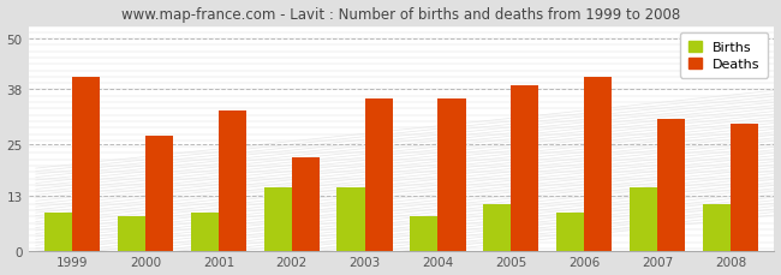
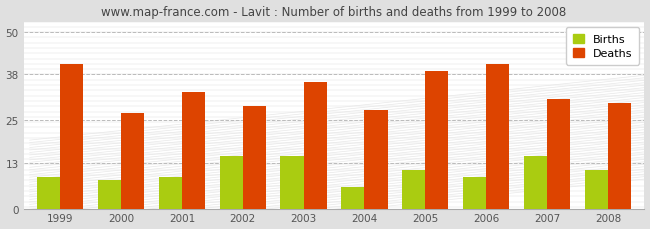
Deaths/2002: 22 -> 29
Births/2004: 8 -> 6
Deaths/2004: 36 -> 28
